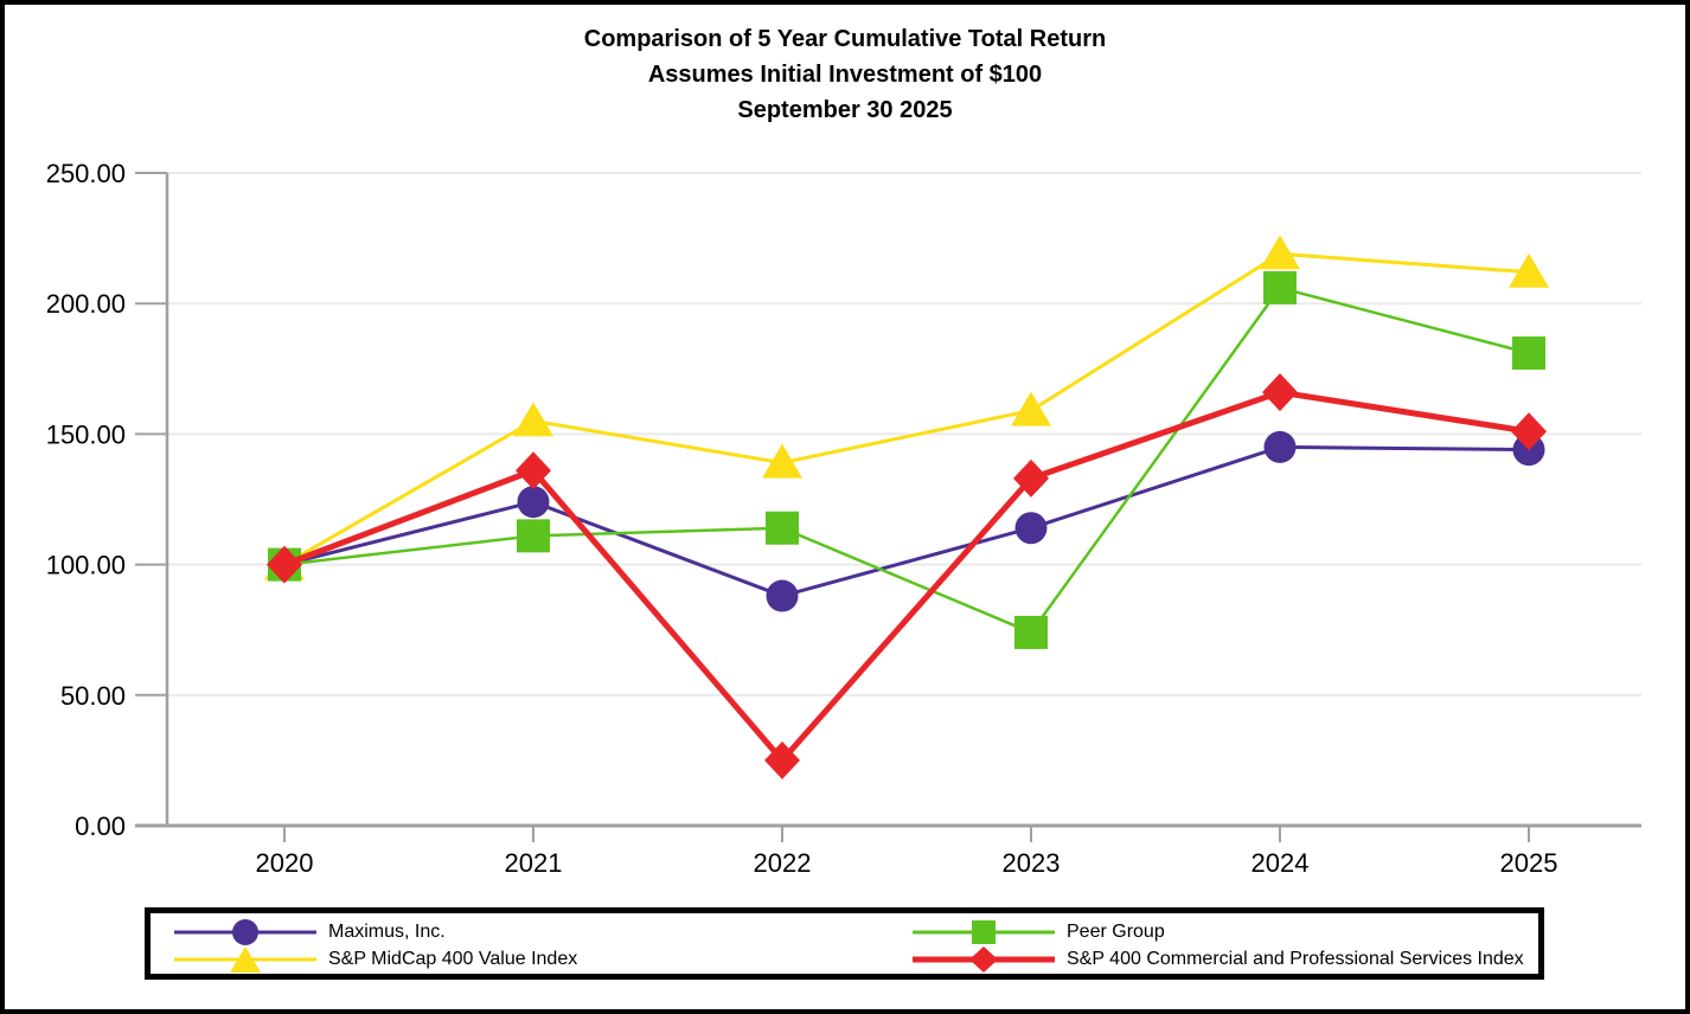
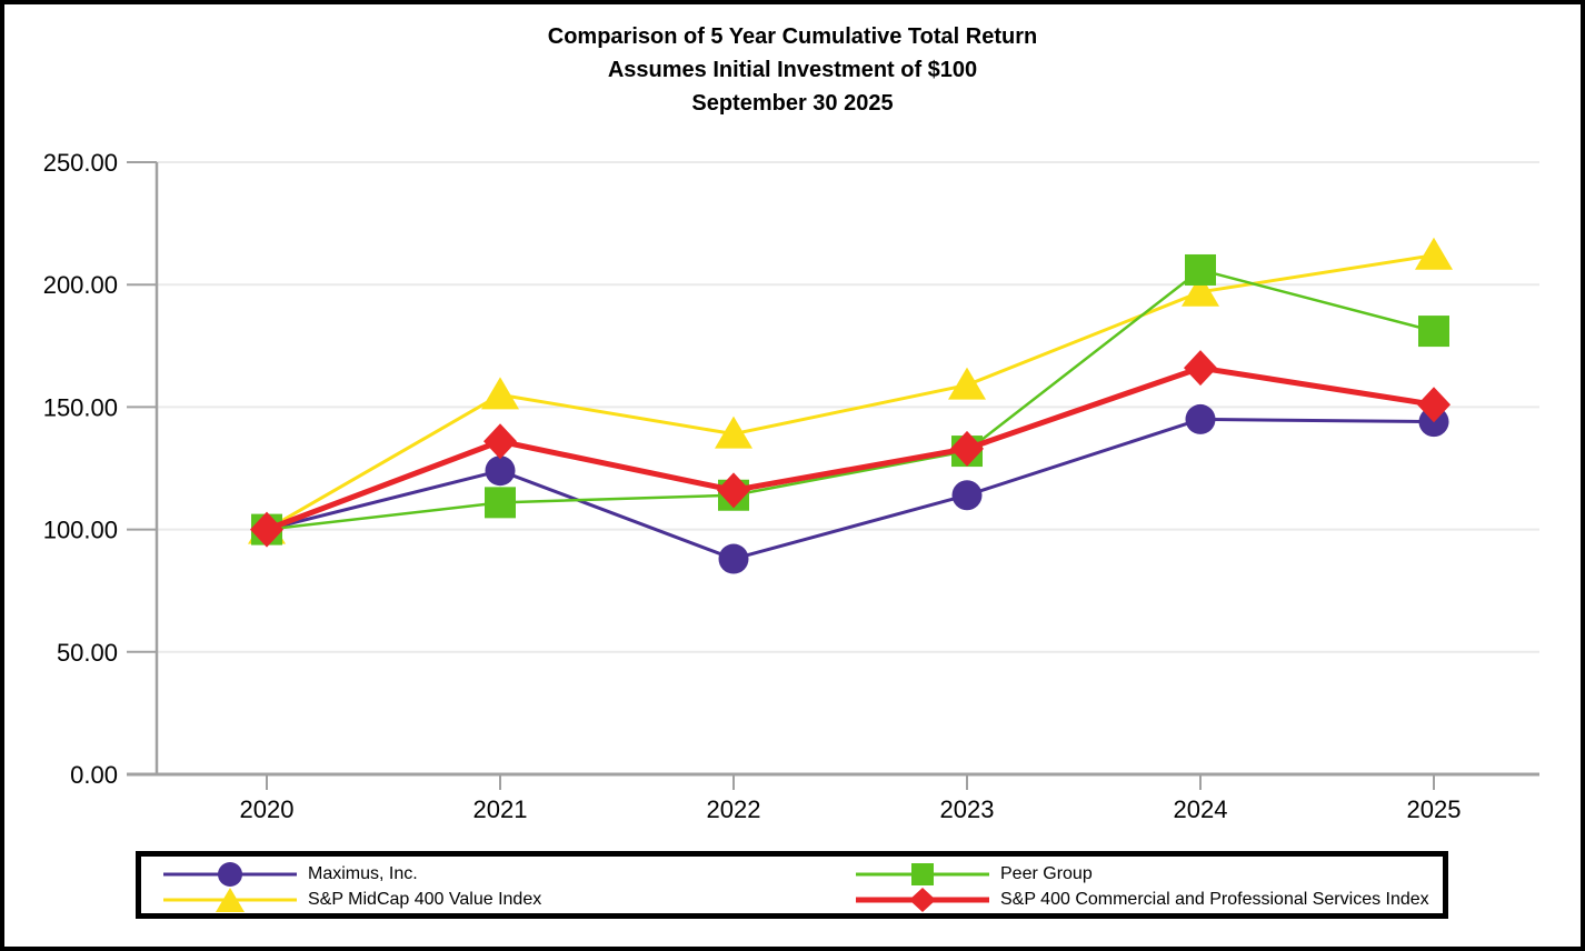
S&P 400 Commercial and Professional Services Index/2022: 25 -> 116
Peer Group/2023: 74 -> 132
S&P MidCap 400 Value Index/2024: 219 -> 197
